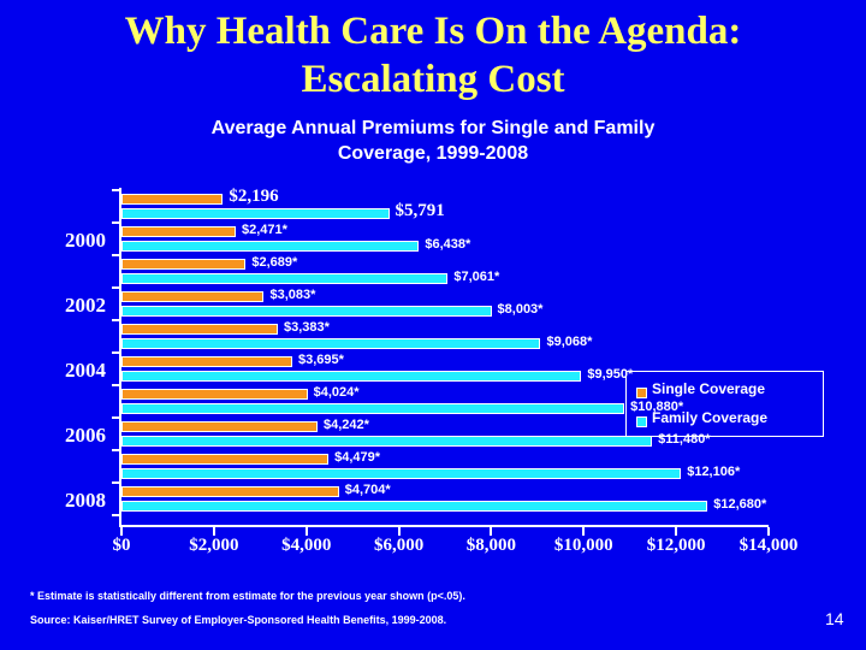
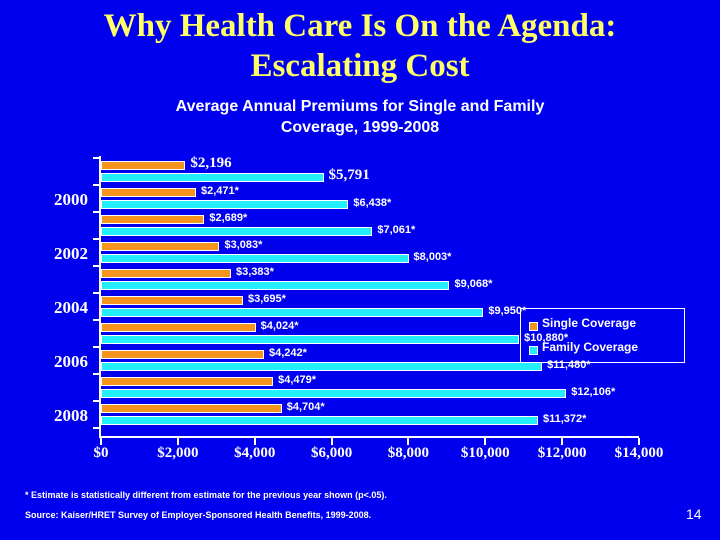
Family Coverage/2008: 12,680 -> 11,372
